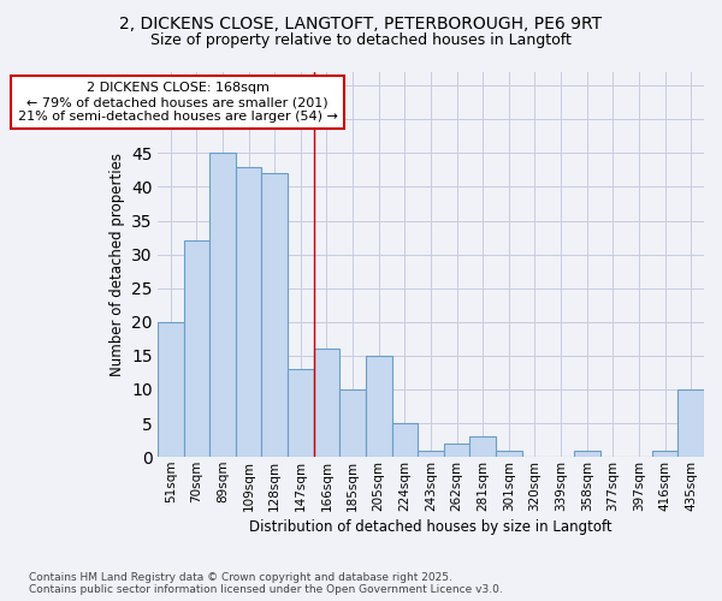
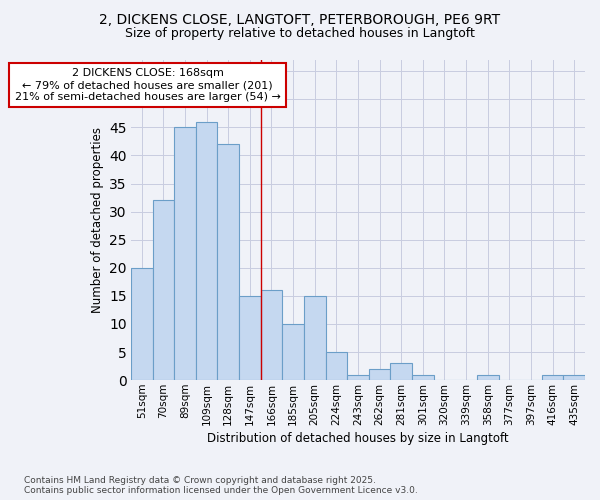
109sqm: 43 -> 46
147sqm: 13 -> 15
435sqm: 10 -> 1
